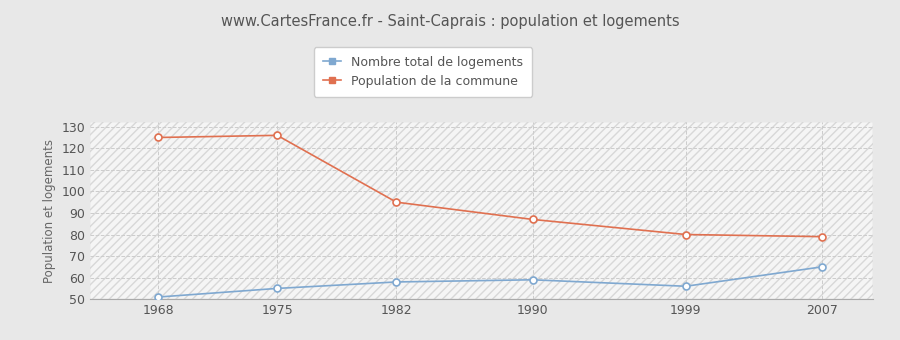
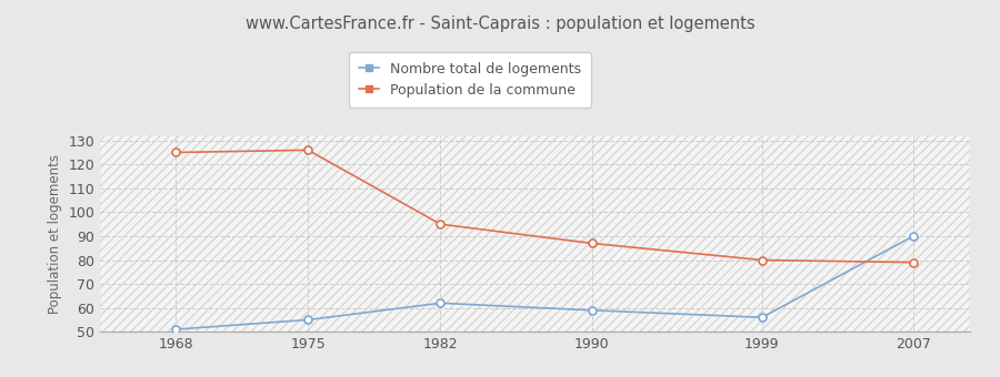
Nombre total de logements/1982: 58 -> 62
Nombre total de logements/2007: 65 -> 90
